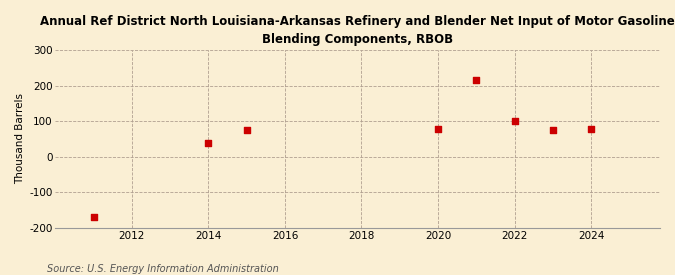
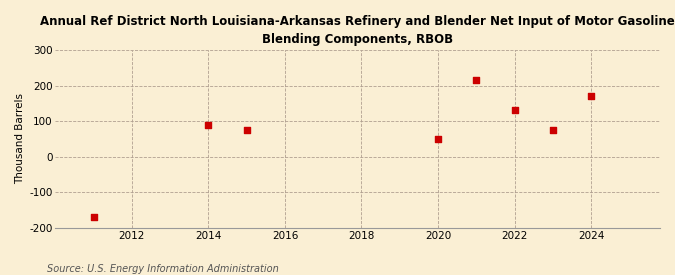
2014: 38 -> 90
2020: 78 -> 50
2022: 100 -> 130
2024: 78 -> 170
